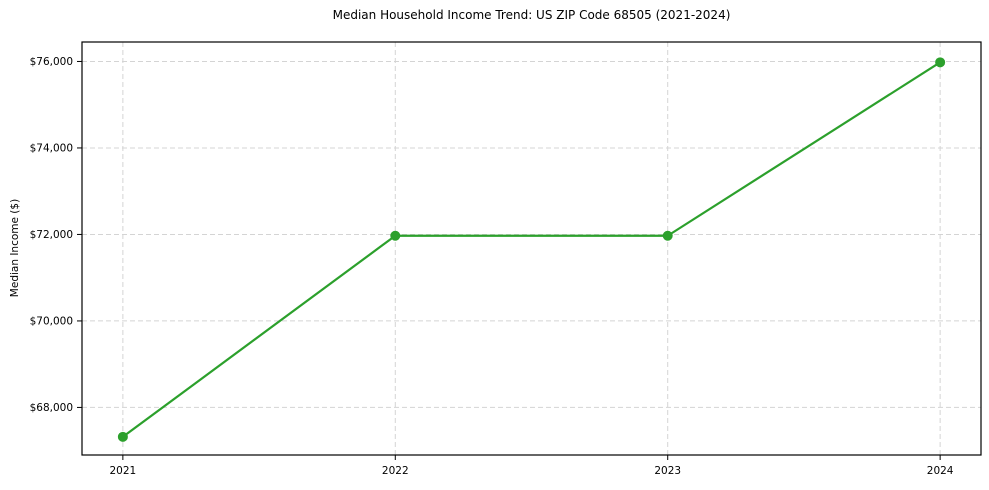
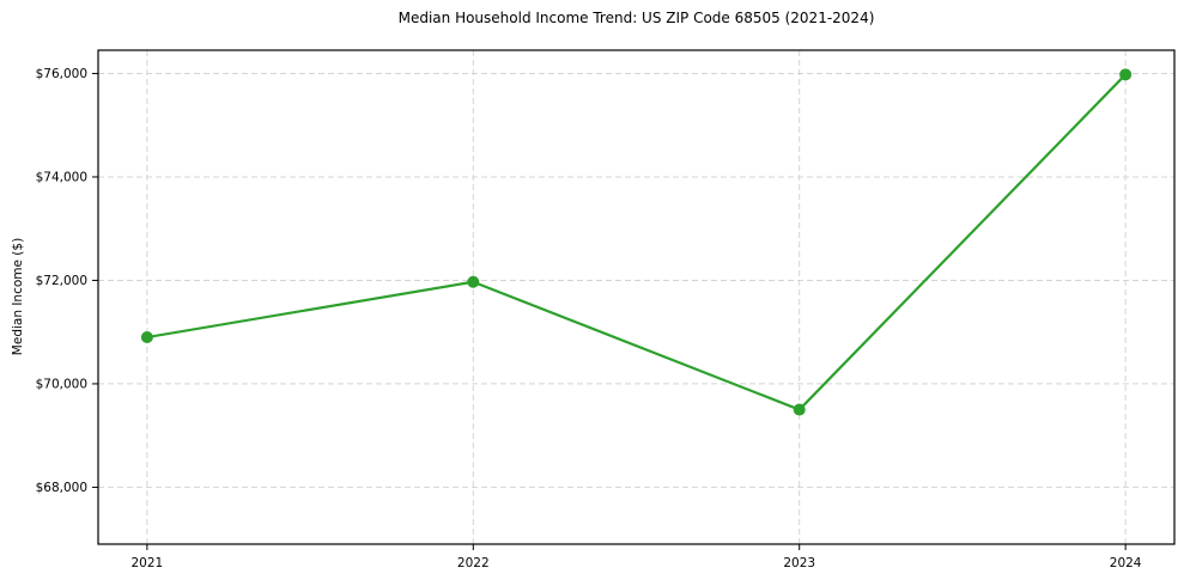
2021: $67300 -> $70900
2023: $72000 -> $69500
